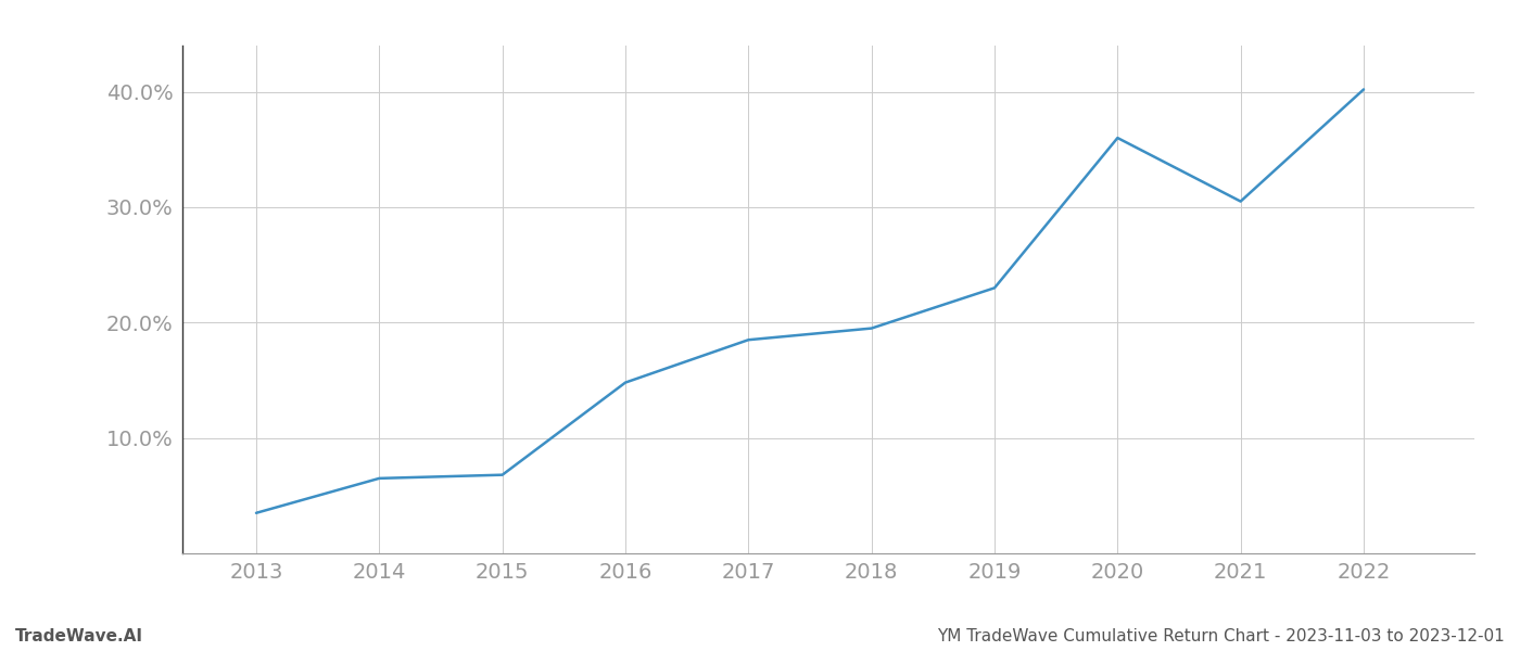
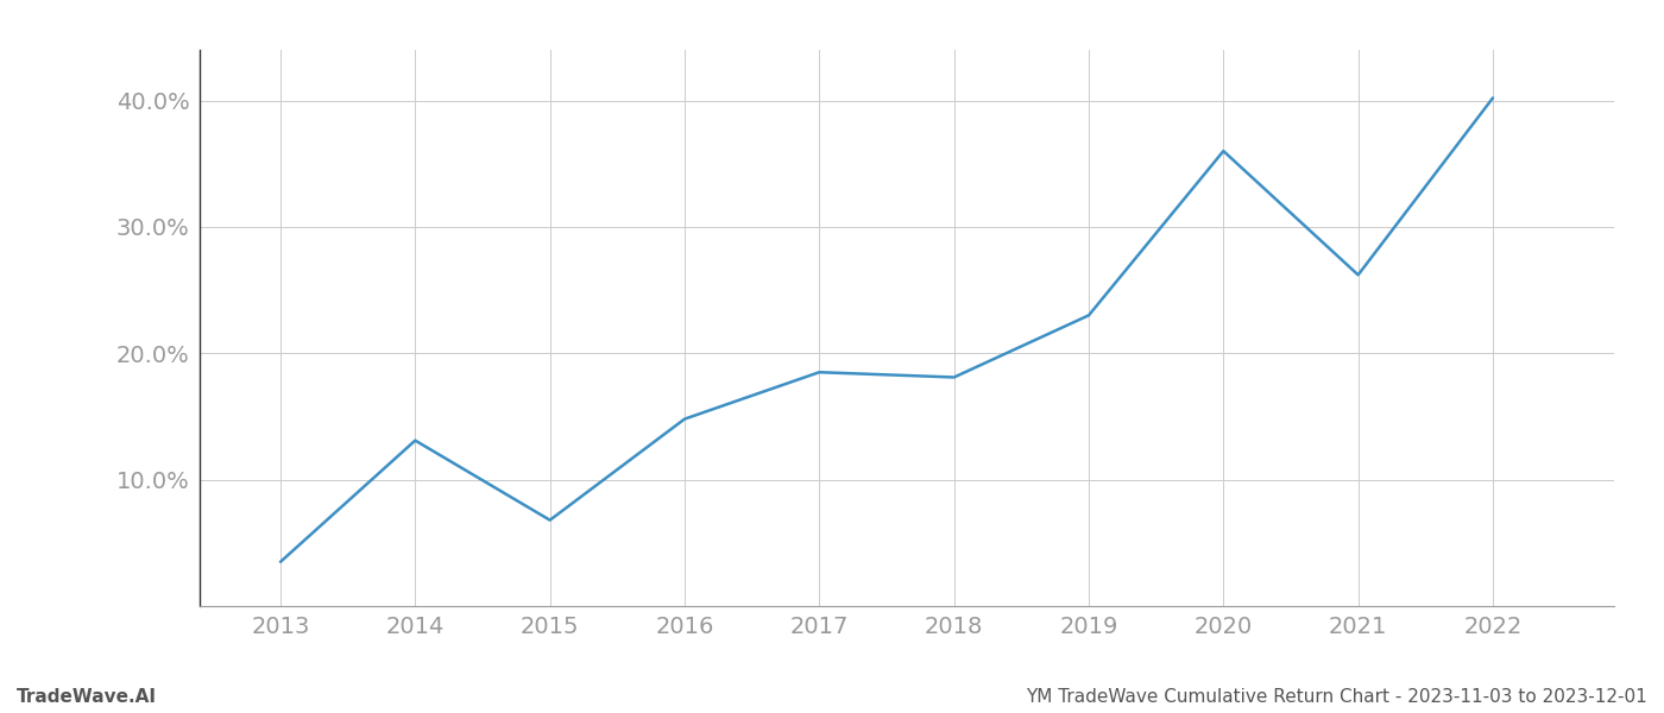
2014: 6.5% -> 13.1%
2018: 19.5% -> 18.1%
2021: 30.5% -> 26.2%
